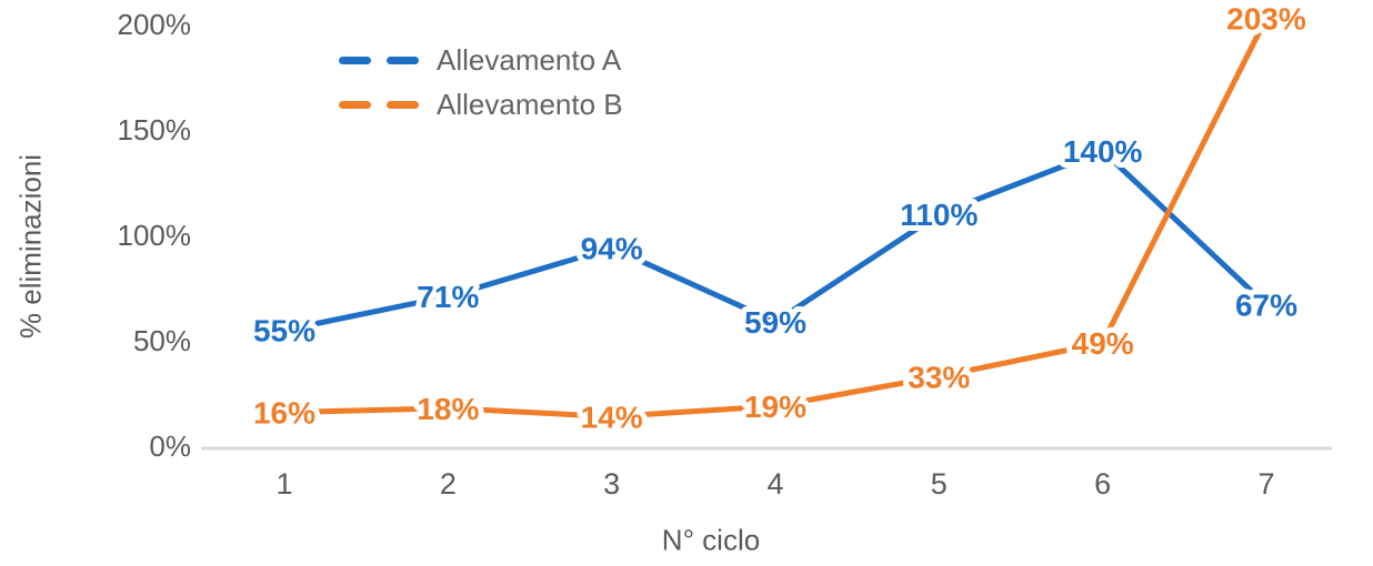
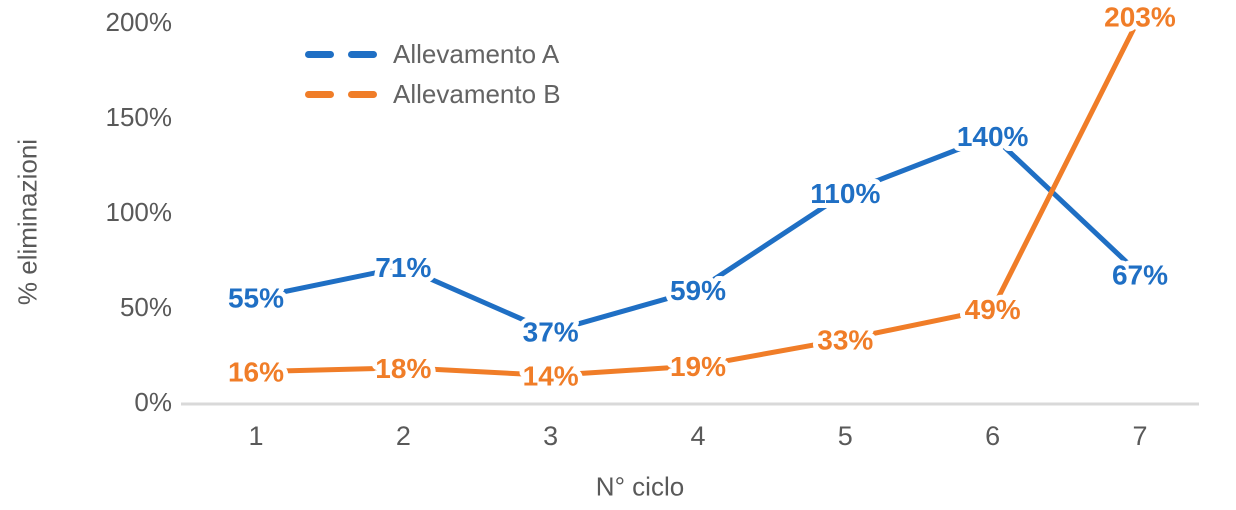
Allevamento A/3: 94% -> 37%
